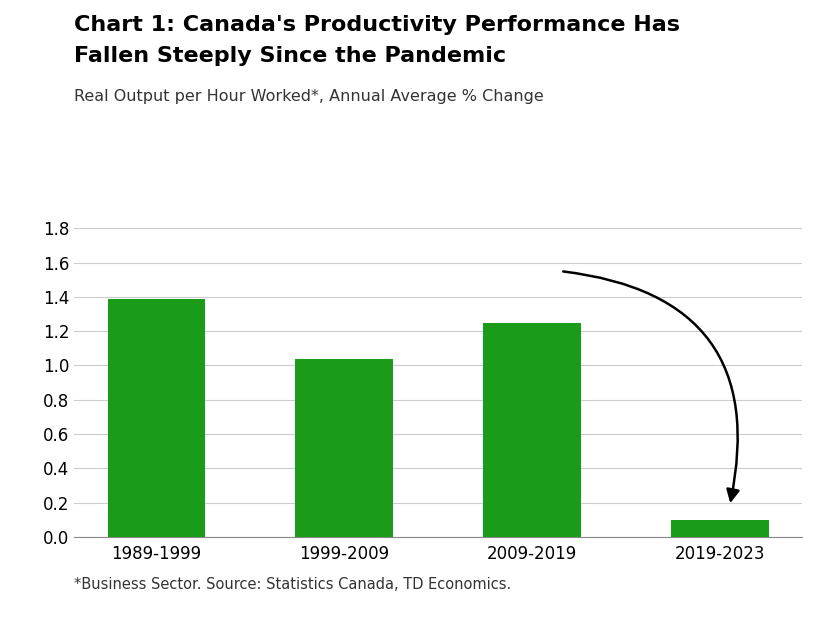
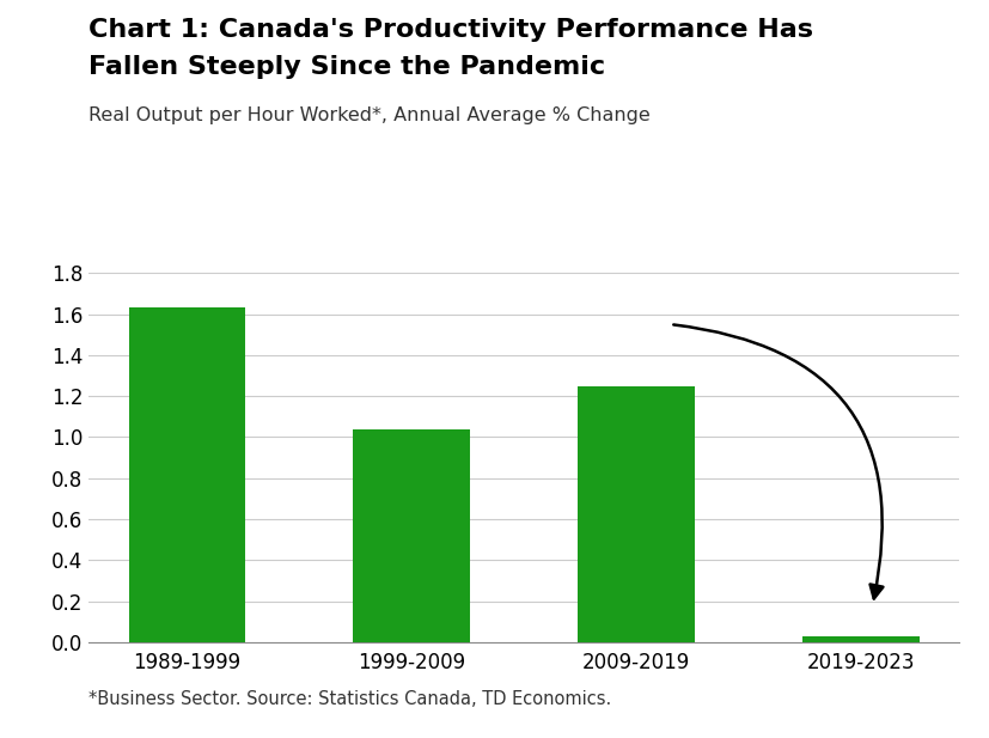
1989-1999: 1.39 -> 1.63
2019-2023: 0.10 -> 0.03
